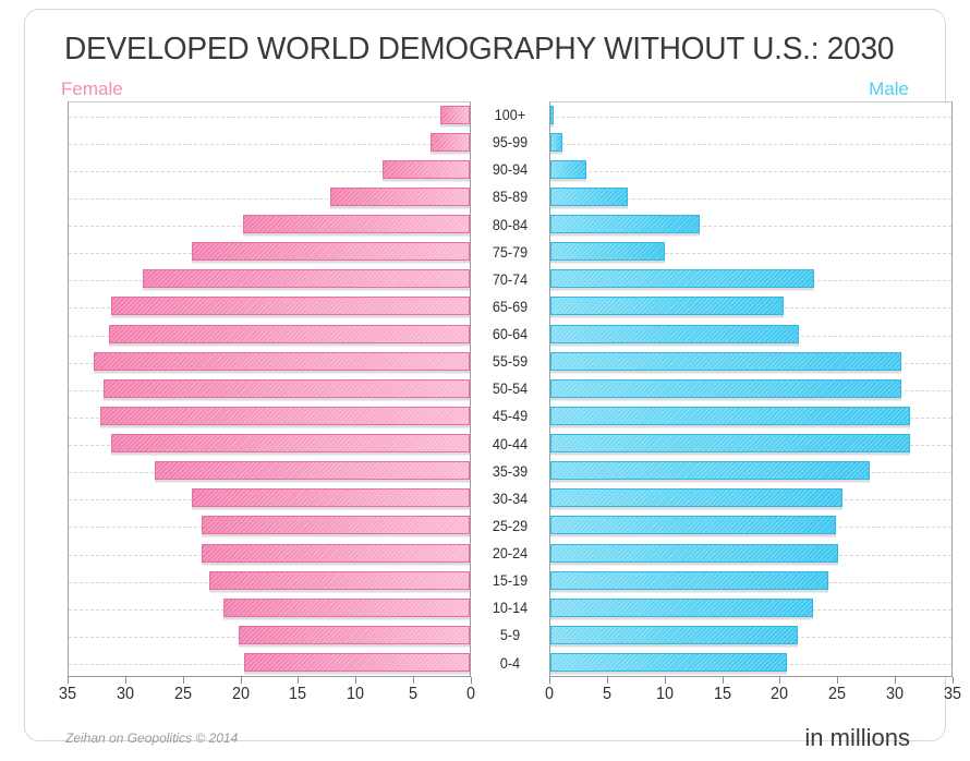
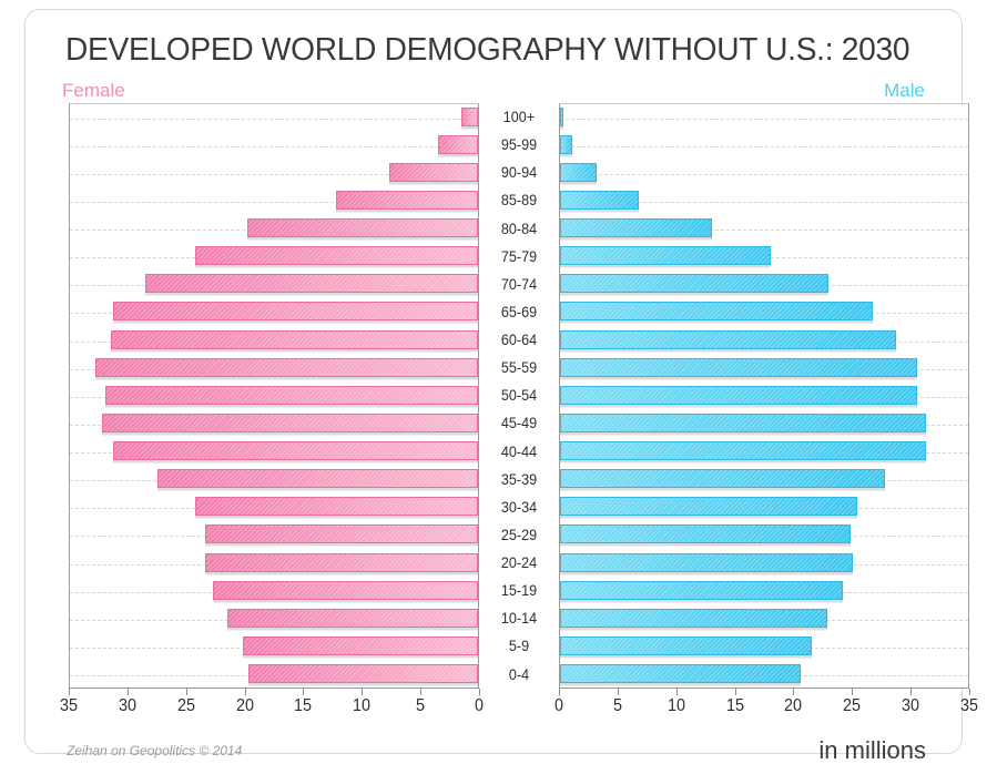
Female/100+: 2.6 -> 1.4
Male/75-79: 10.0 -> 18.1
Male/65-69: 20.4 -> 26.8
Male/60-64: 21.7 -> 28.8
